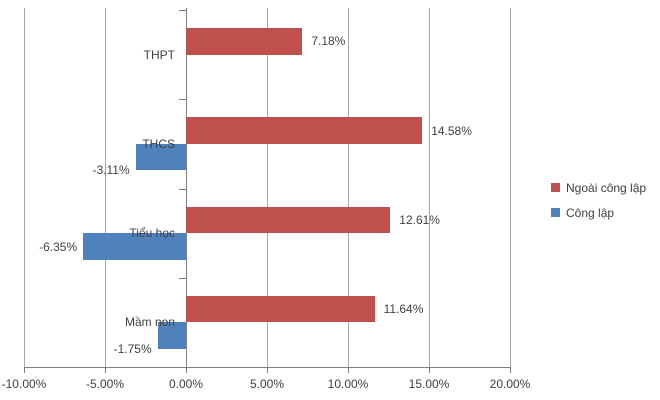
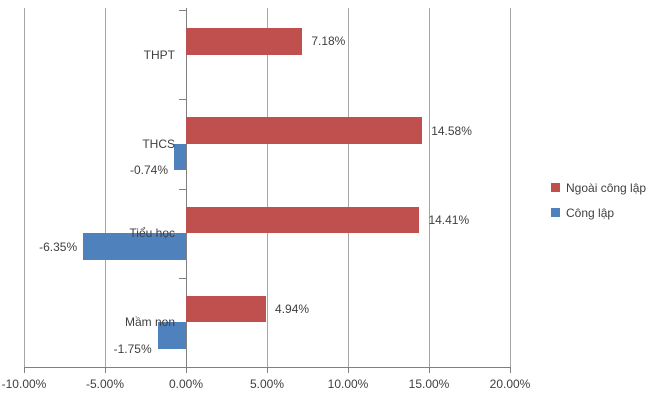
Công lập/THCS: -3.11% -> -0.74%
Ngoài công lập/Tiểu học: 12.61% -> 14.41%
Ngoài công lập/Mầm non: 11.64% -> 4.94%
